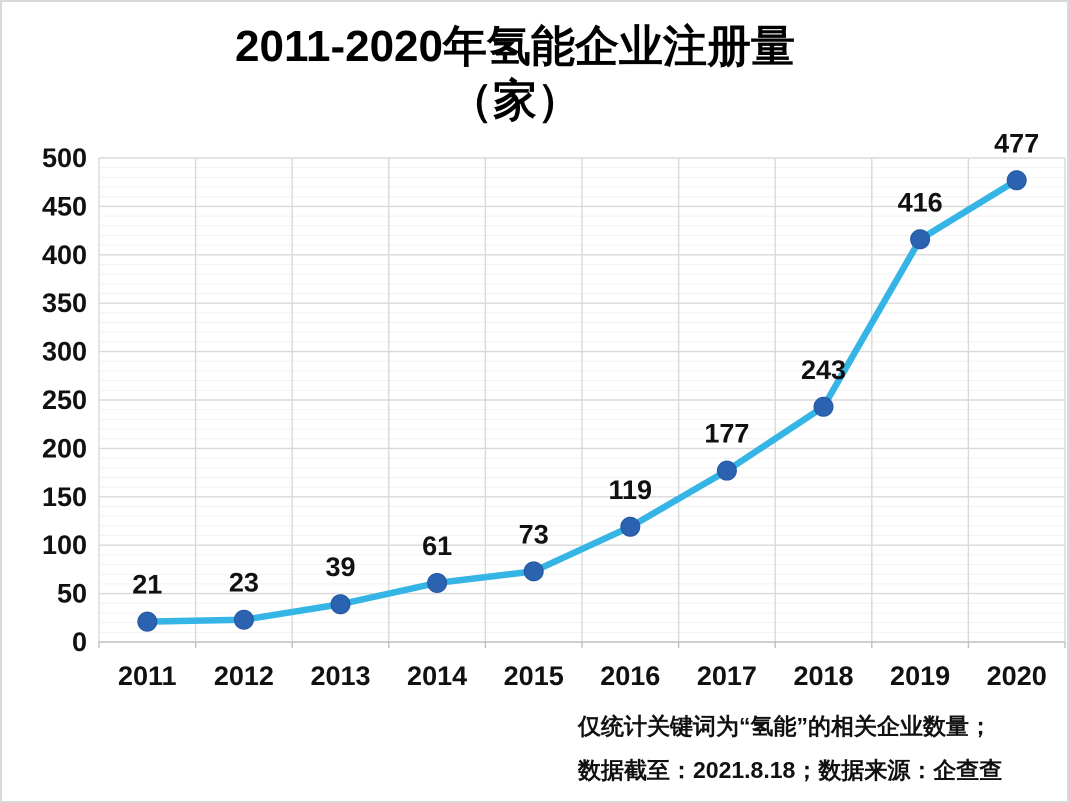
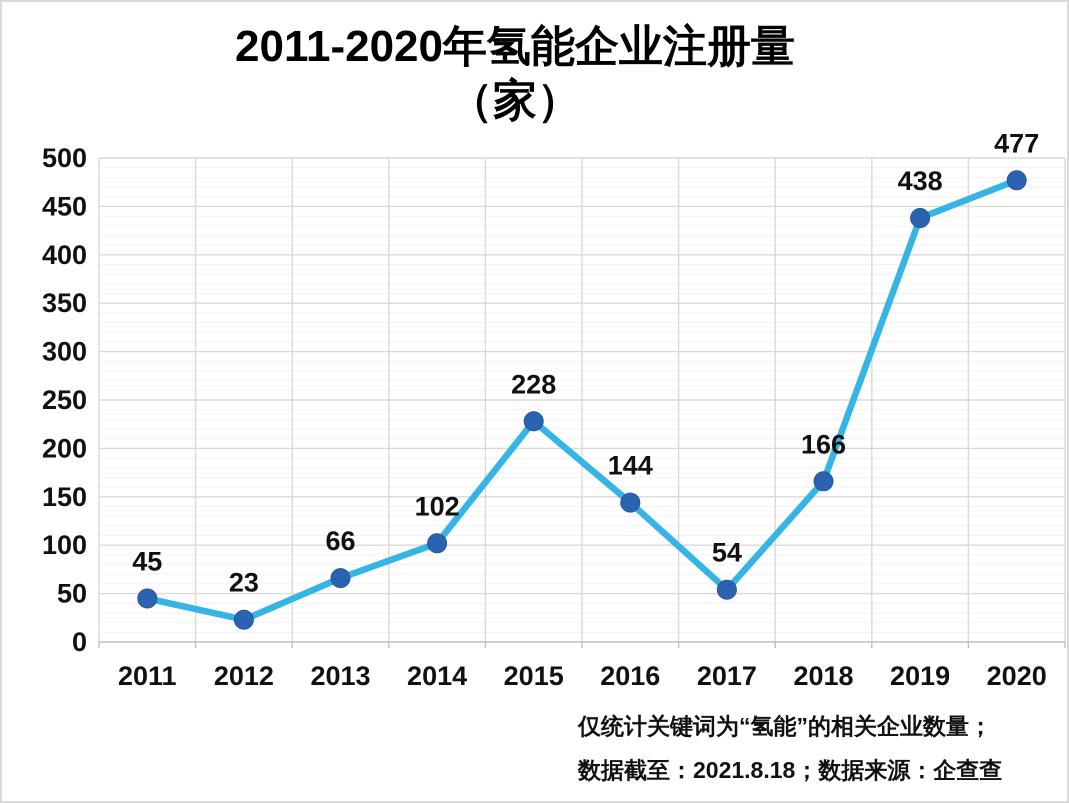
2011: 21 -> 45
2013: 39 -> 66
2014: 61 -> 102
2015: 73 -> 228
2016: 119 -> 144
2017: 177 -> 54
2018: 243 -> 166
2019: 416 -> 438
